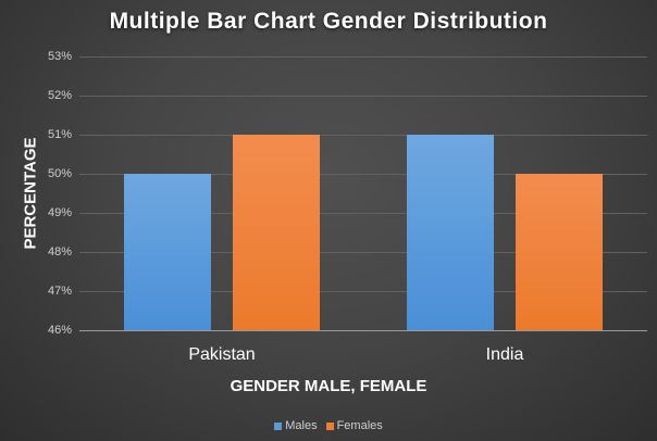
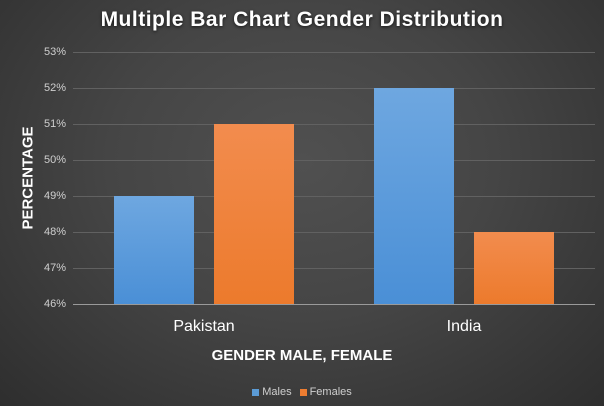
Males/Pakistan: 50% -> 49%
Males/India: 51% -> 52%
Females/India: 50% -> 48%
